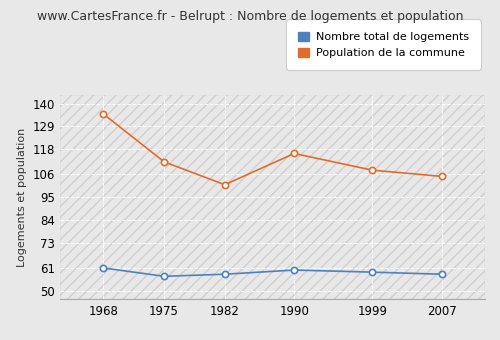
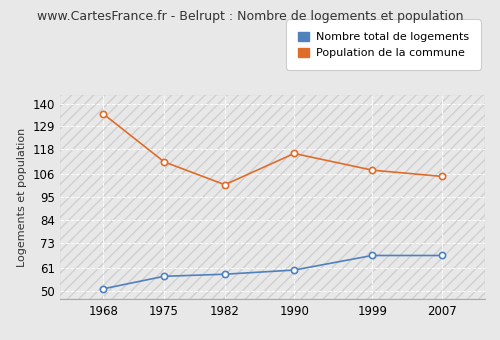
Nombre total de logements/1968: 61 -> 51
Nombre total de logements/1999: 59 -> 67
Nombre total de logements/2007: 58 -> 67
